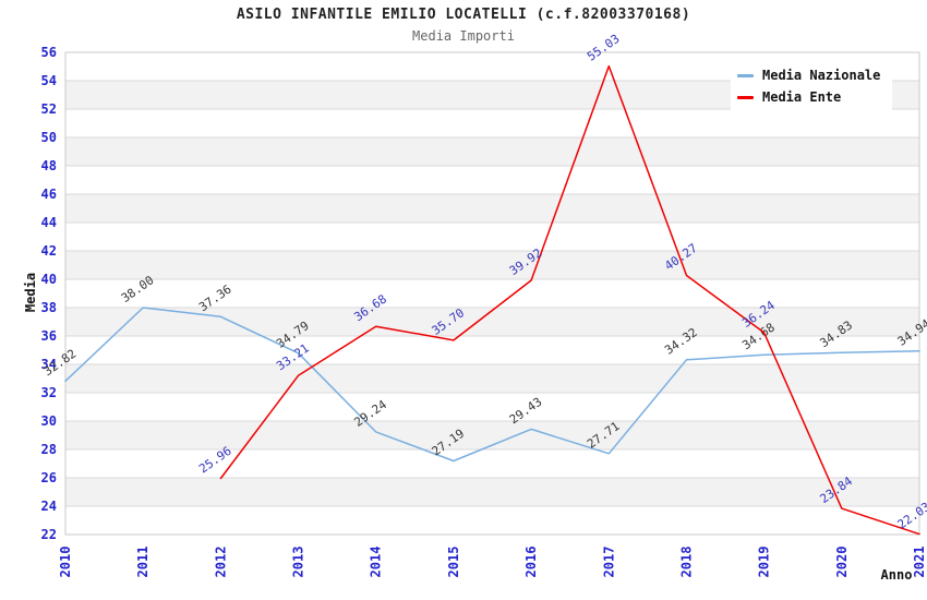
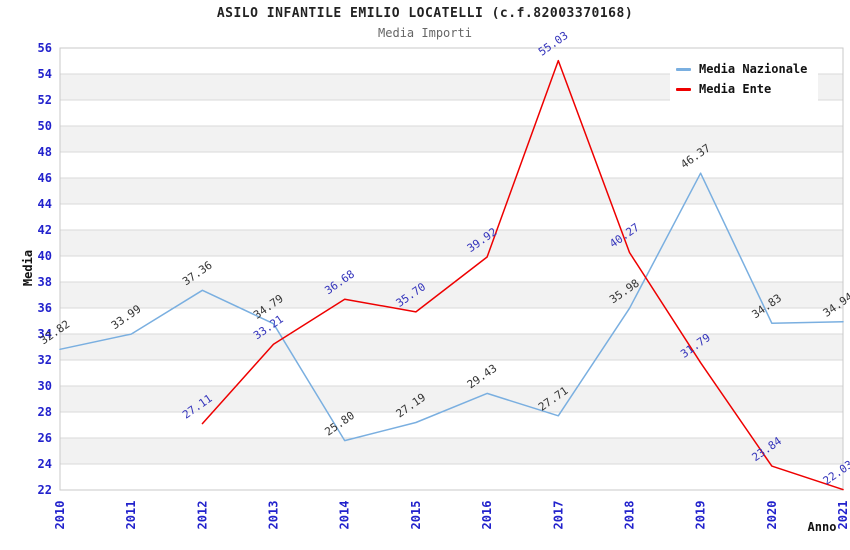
Media Nazionale/2011: 38.00 -> 33.99
Media Ente/2012: 25.96 -> 27.11
Media Nazionale/2014: 29.24 -> 25.80
Media Nazionale/2018: 34.32 -> 35.98
Media Nazionale/2019: 34.68 -> 46.37
Media Ente/2019: 36.24 -> 31.79
